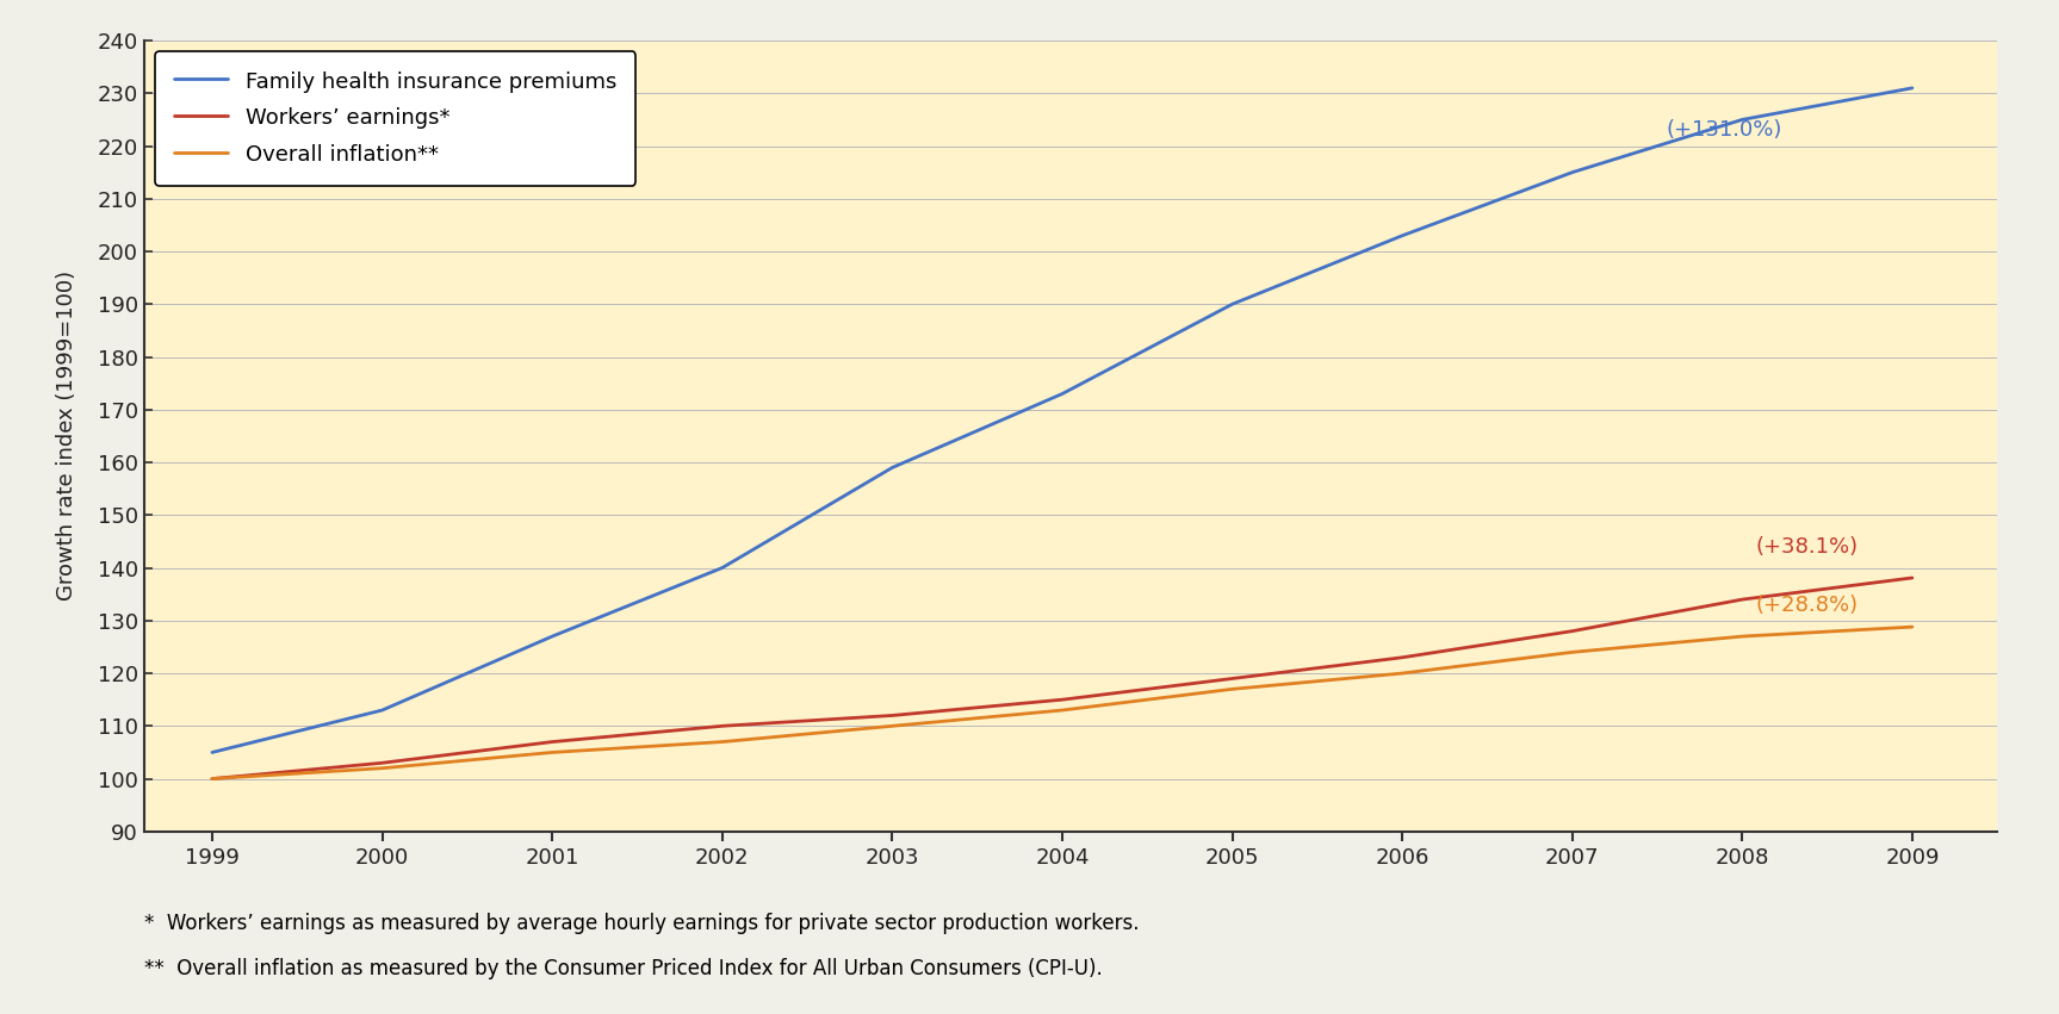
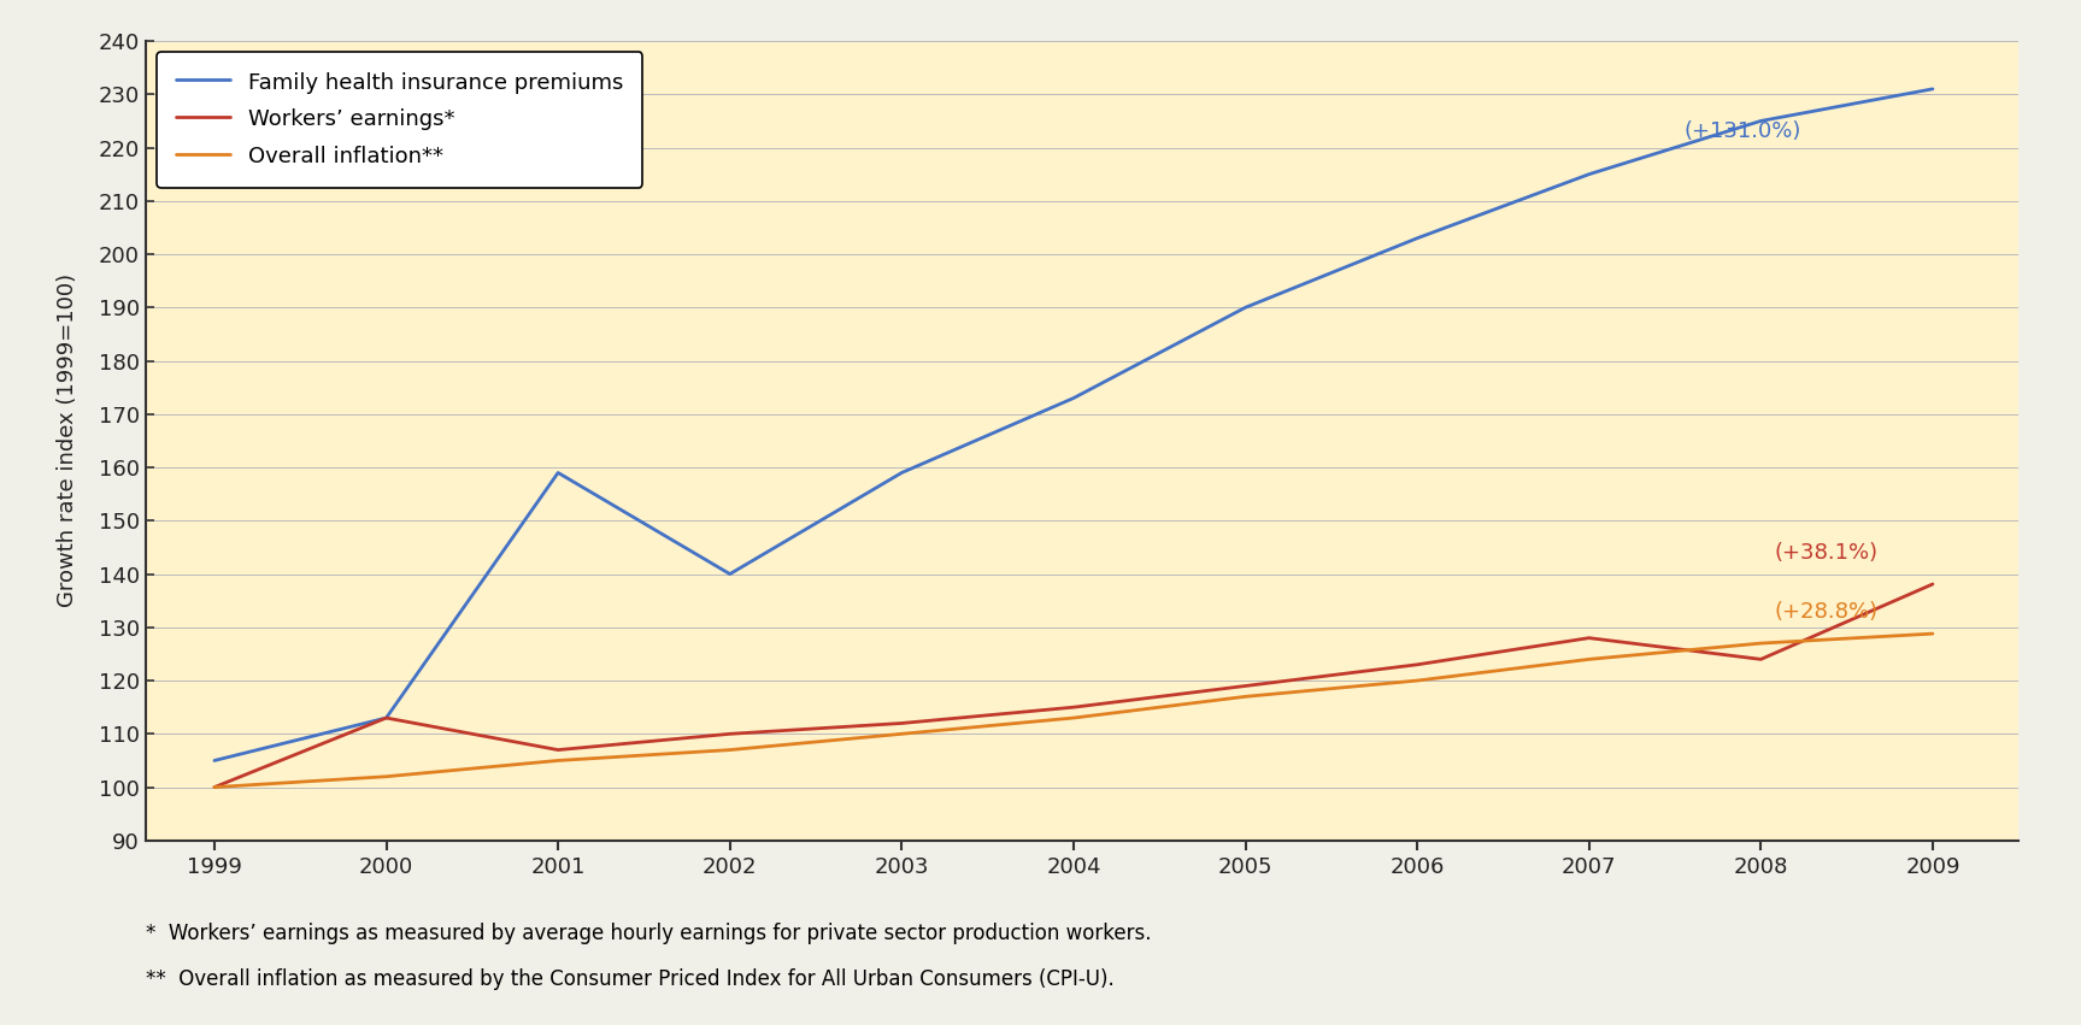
Workers’ earnings*/2000: 103.0 -> 113.0
Family health insurance premiums/2001: 127 -> 159
Workers’ earnings*/2008: 134.0 -> 124.0
